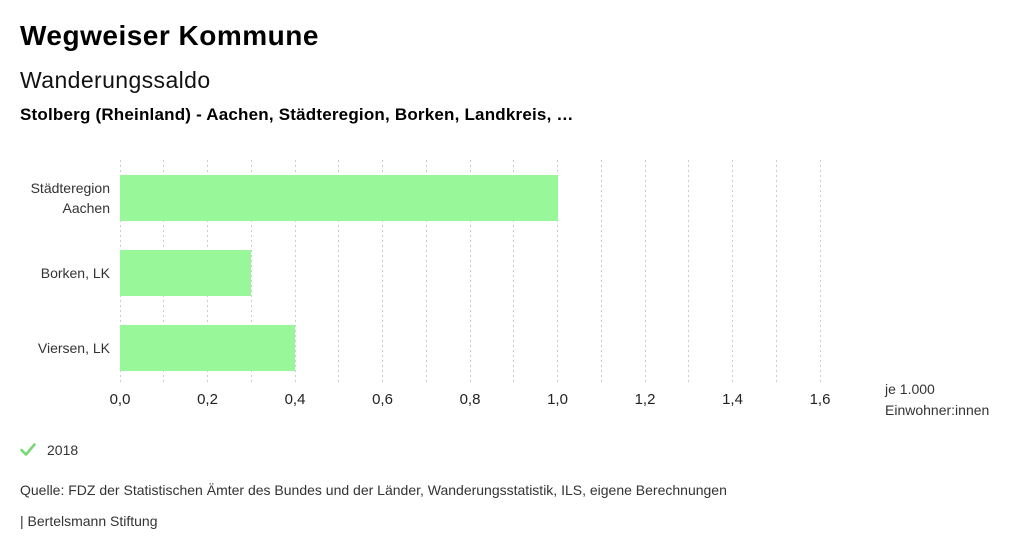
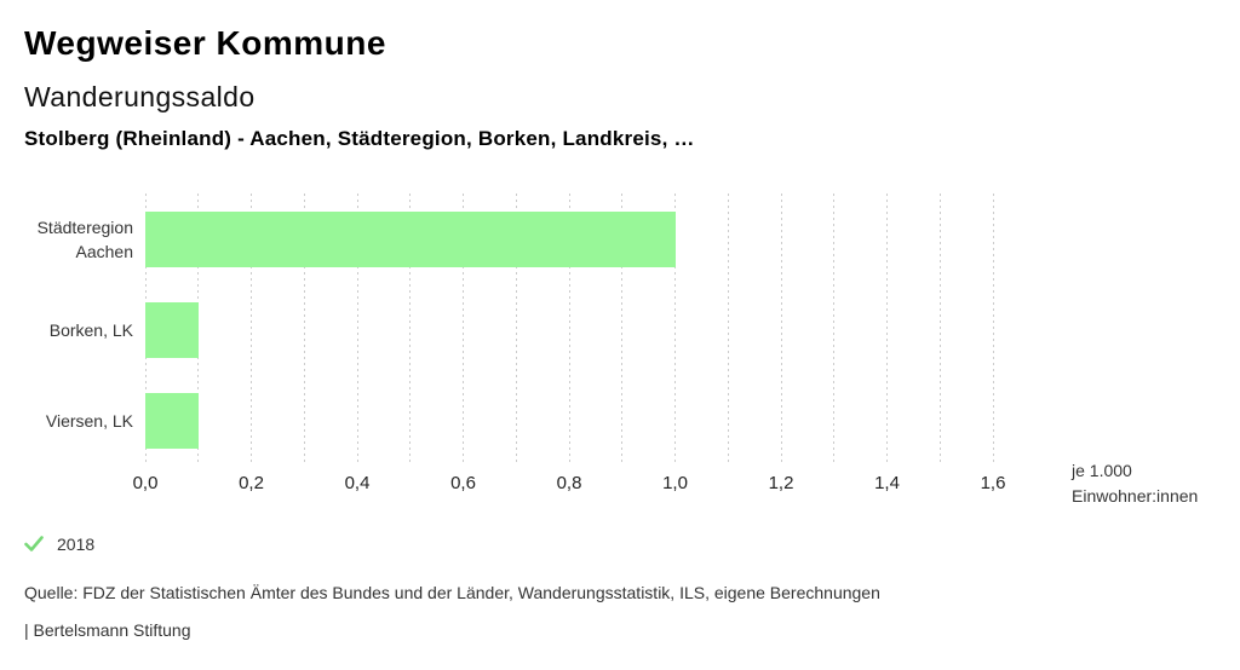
Borken, LK: 0,3 -> 0,1
Viersen, LK: 0,4 -> 0,1
